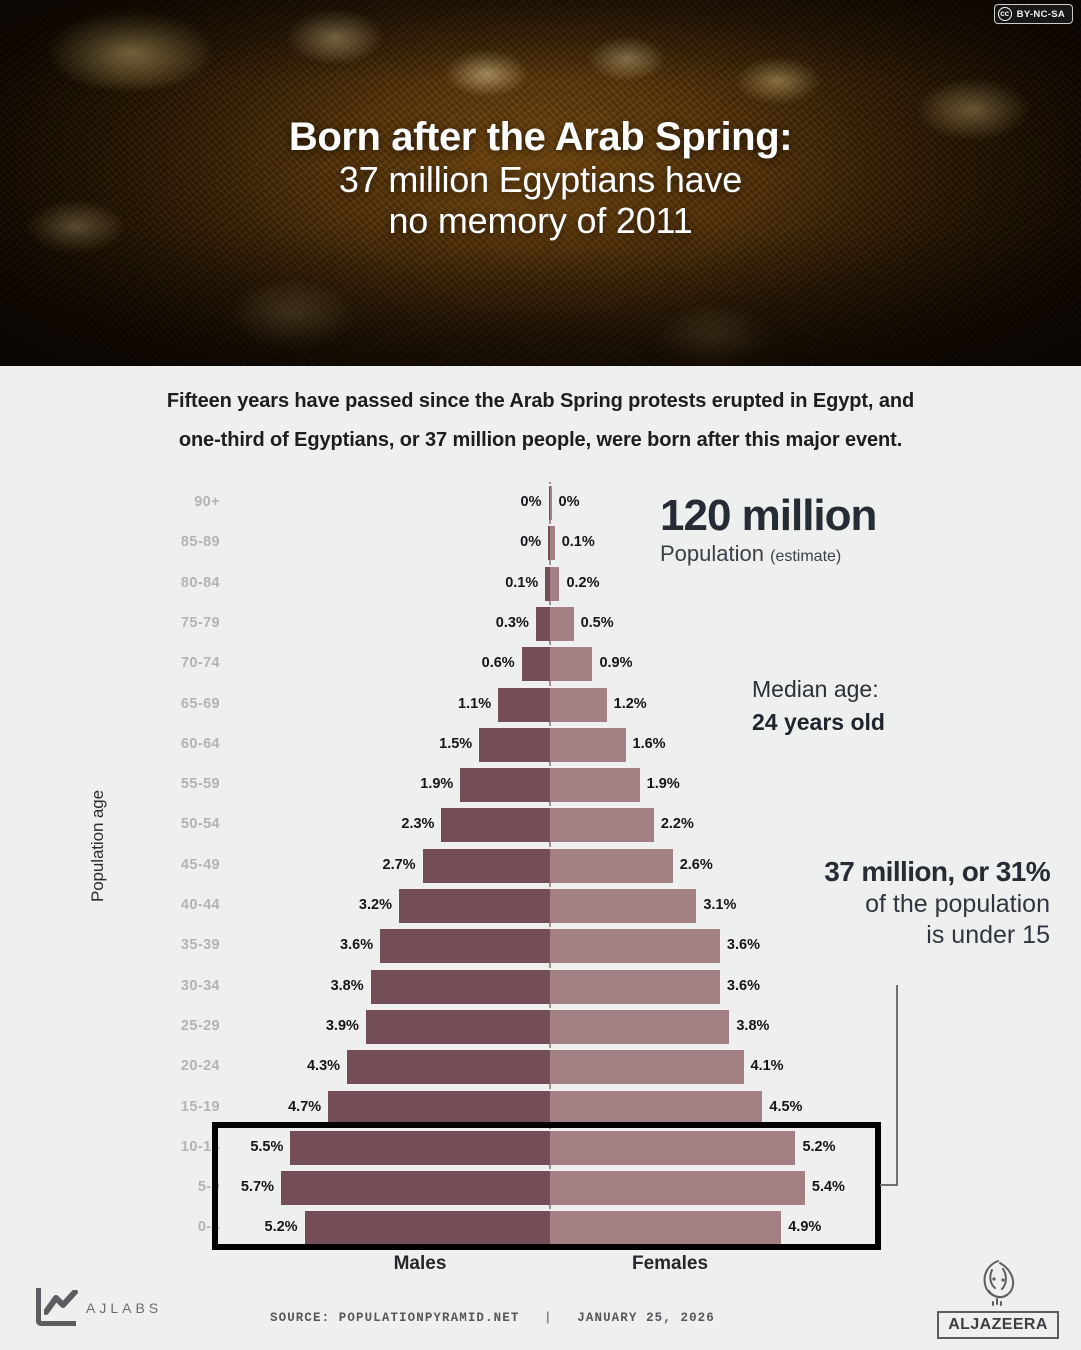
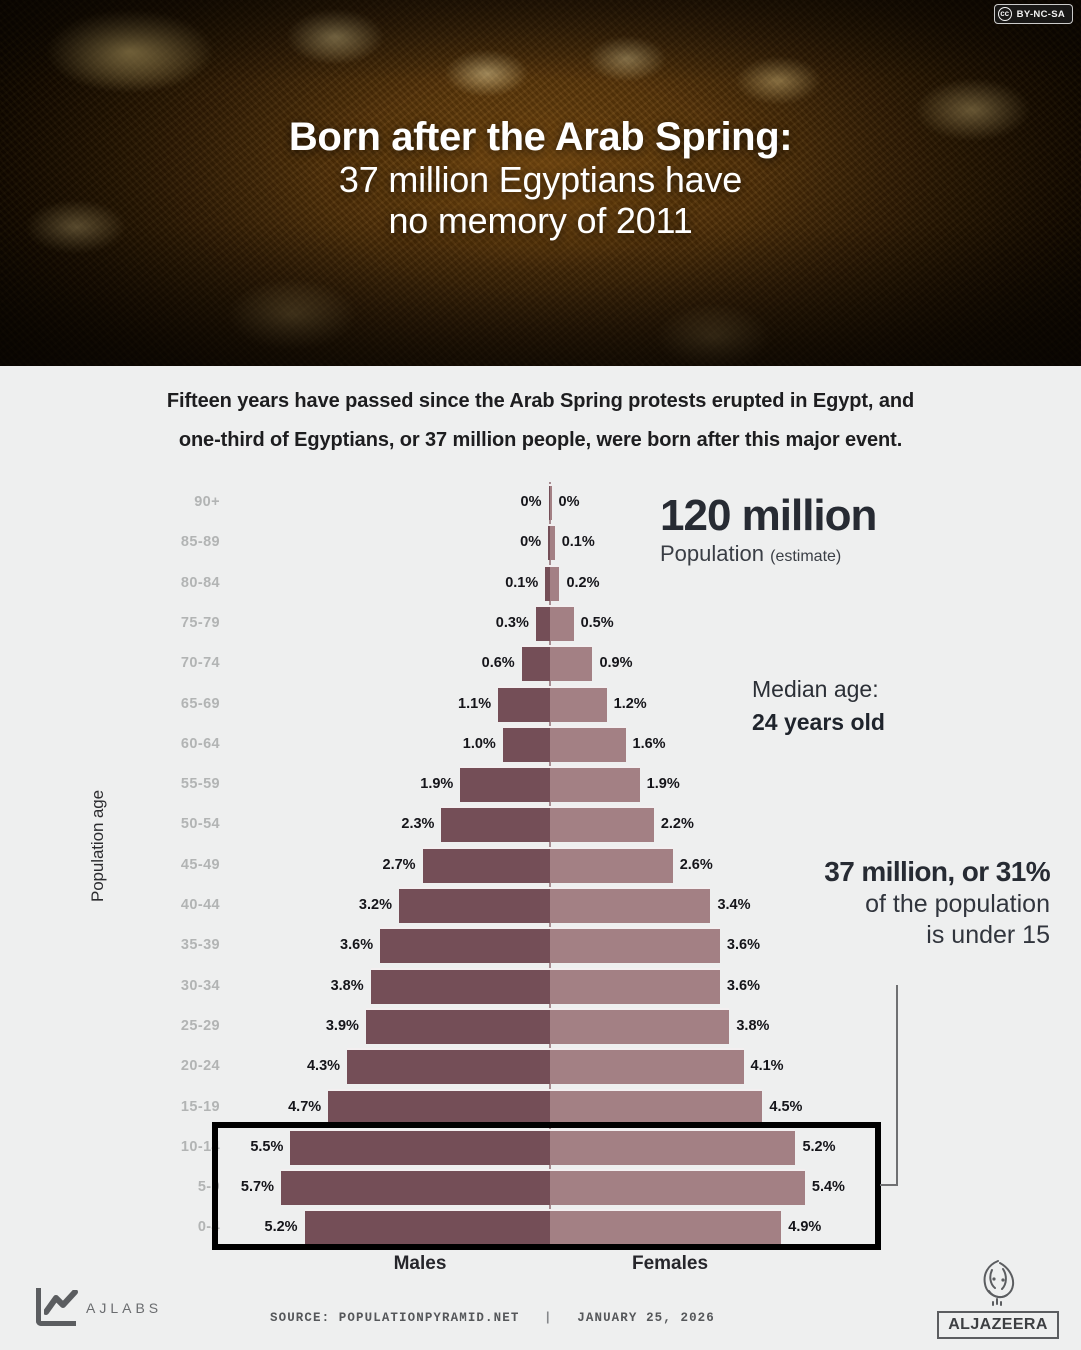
Males/60-64: 1.5% -> 1.0%
Females/40-44: 3.1% -> 3.4%
